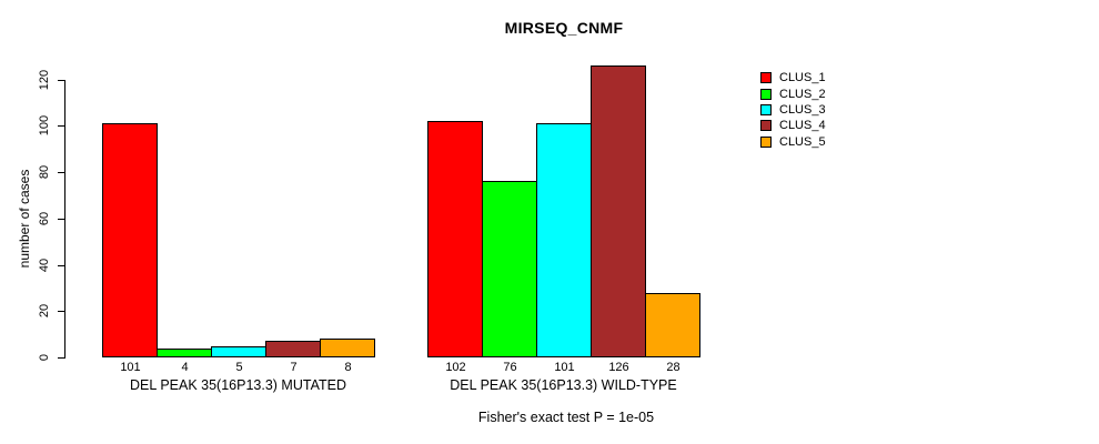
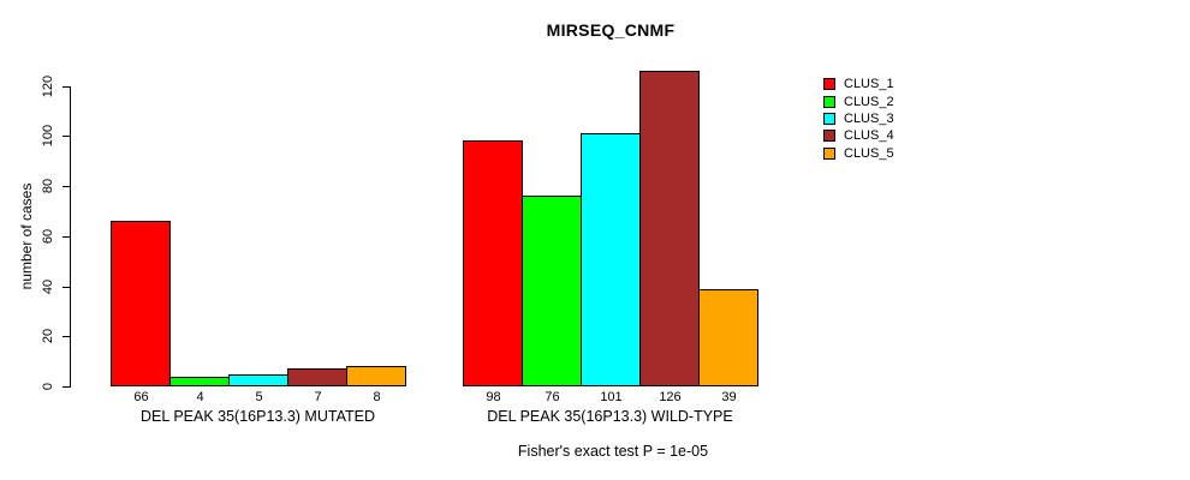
CLUS_1/DEL PEAK 35(16P13.3) MUTATED: 101 -> 66
CLUS_1/DEL PEAK 35(16P13.3) WILD-TYPE: 102 -> 98
CLUS_5/DEL PEAK 35(16P13.3) WILD-TYPE: 28 -> 39
